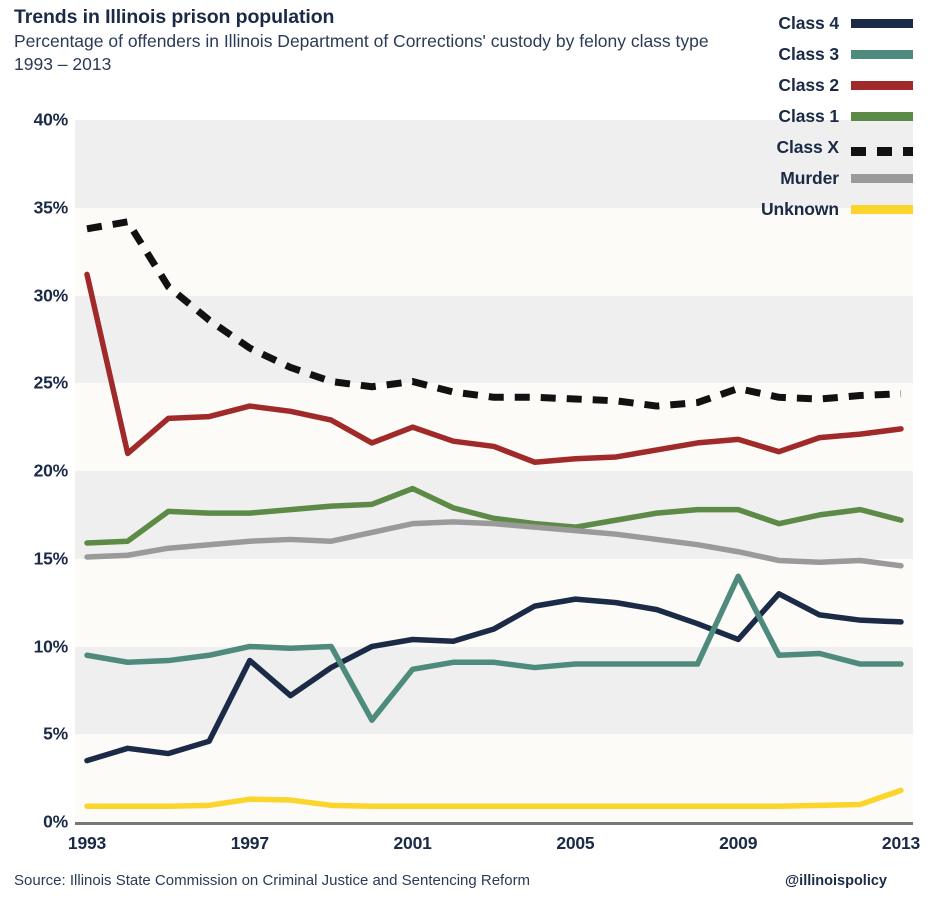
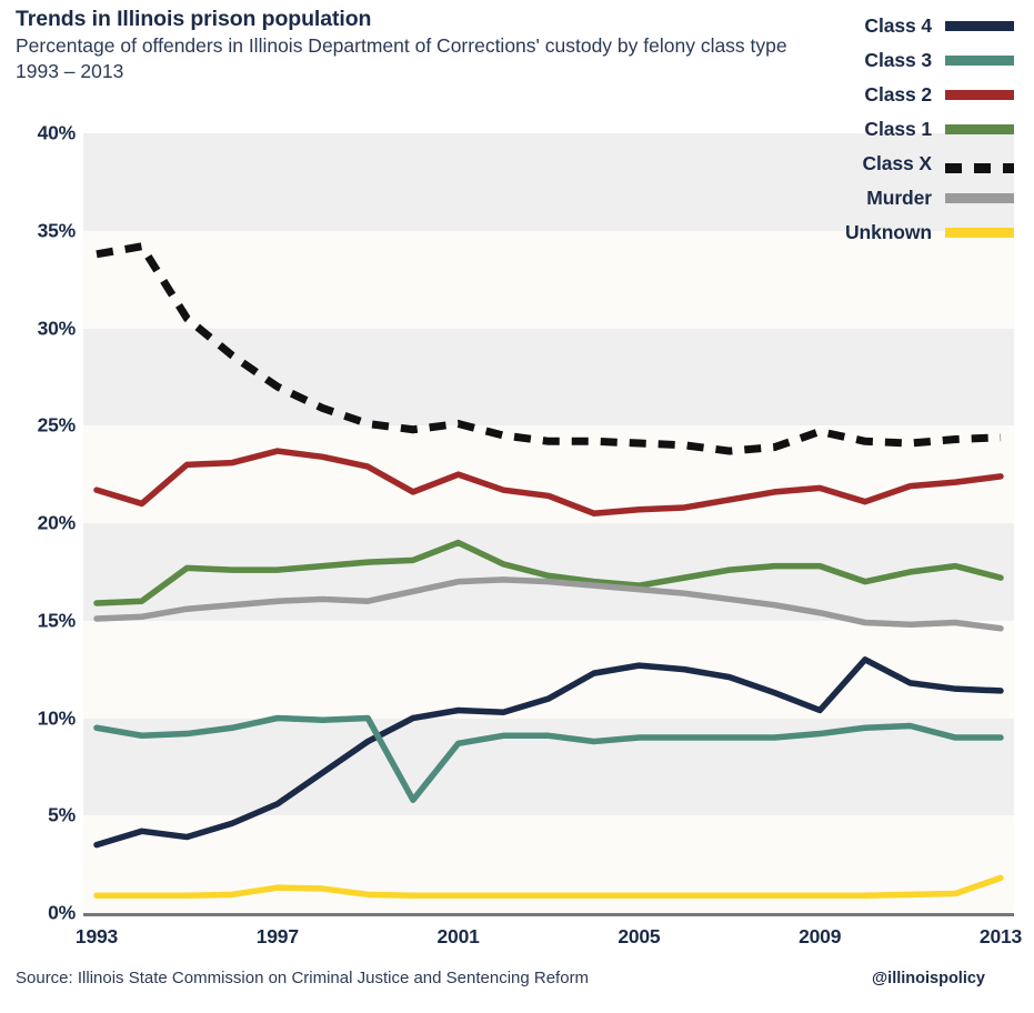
Class 2/1993: 31.2% -> 21.7%
Class 4/1997: 9.2% -> 5.6%
Class 3/2009: 14.0% -> 9.2%
